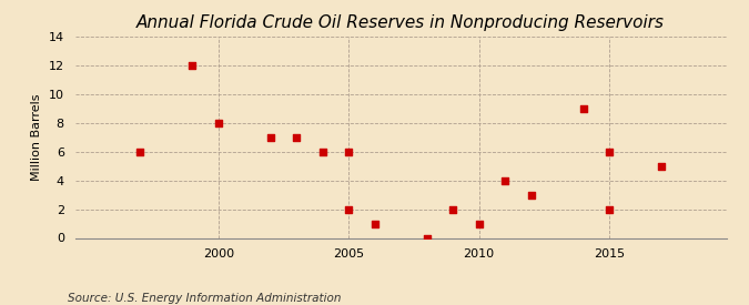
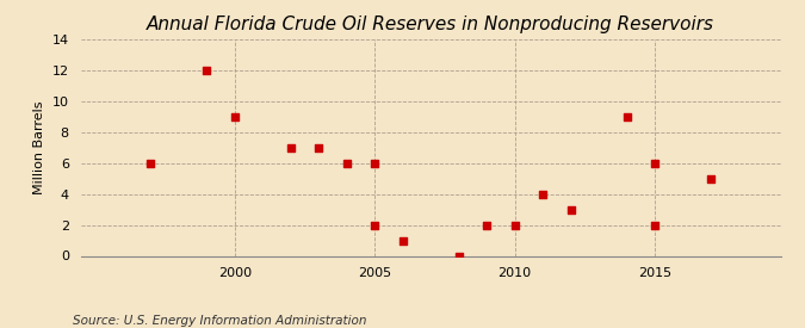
2000: 8 -> 9
2010: 1 -> 2
